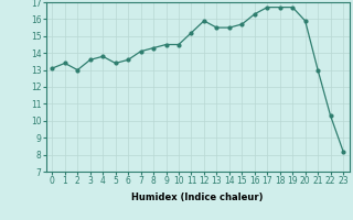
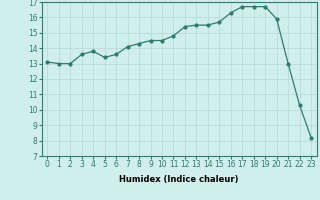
1: 13.4 -> 13.0
11: 15.2 -> 14.8
12: 15.9 -> 15.4
